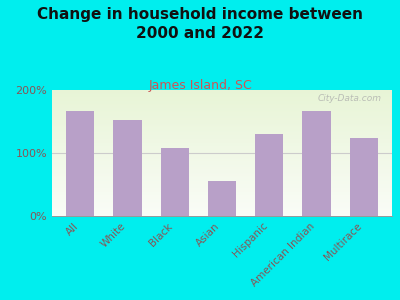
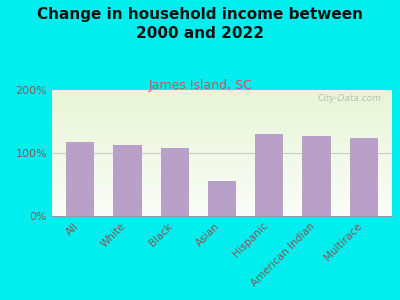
All: 166% -> 118%
White: 152% -> 113%
American Indian: 166% -> 127%
